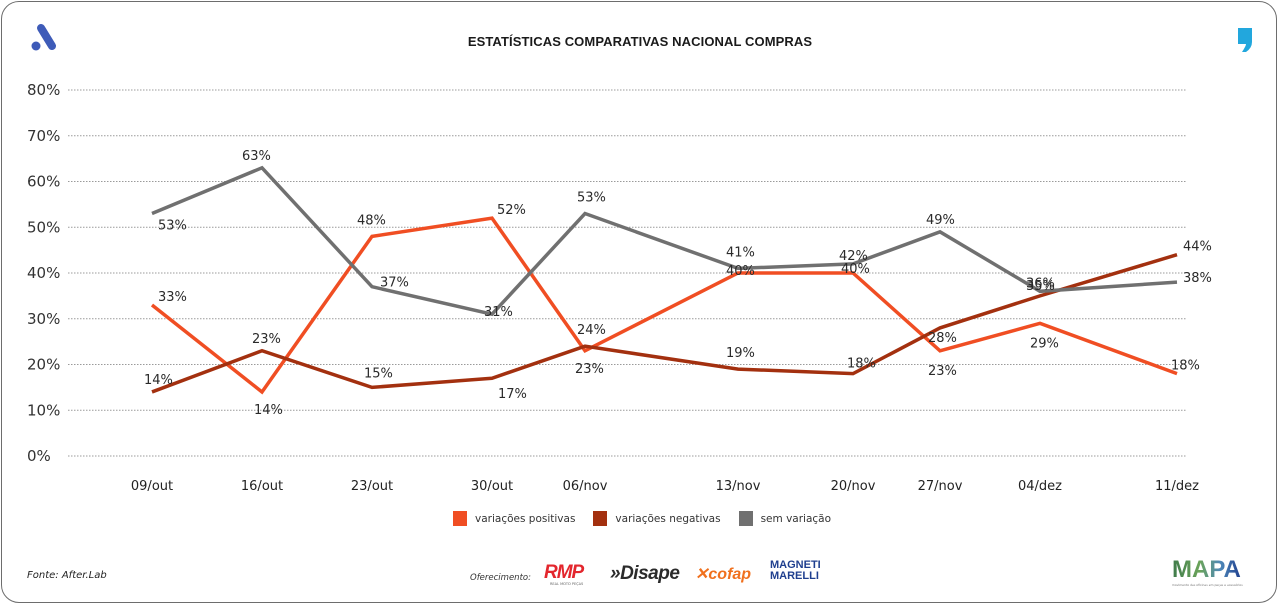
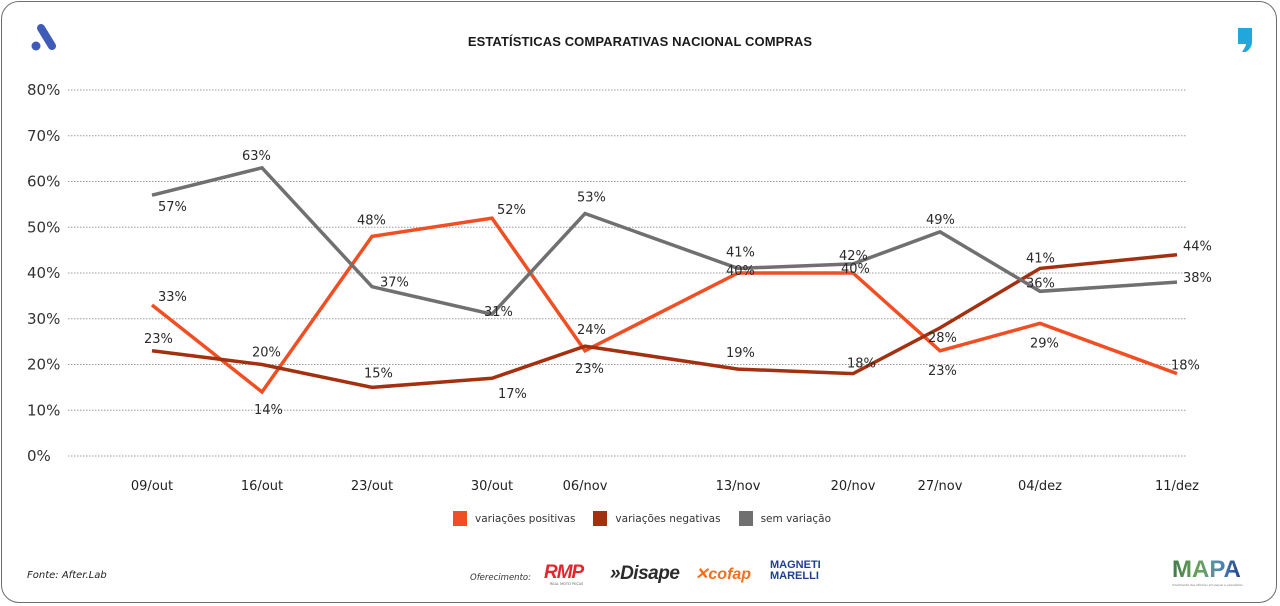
variações negativas/09/out: 14% -> 23%
sem variação/09/out: 53% -> 57%
variações negativas/16/out: 23% -> 20%
variações negativas/04/dez: 35% -> 41%
